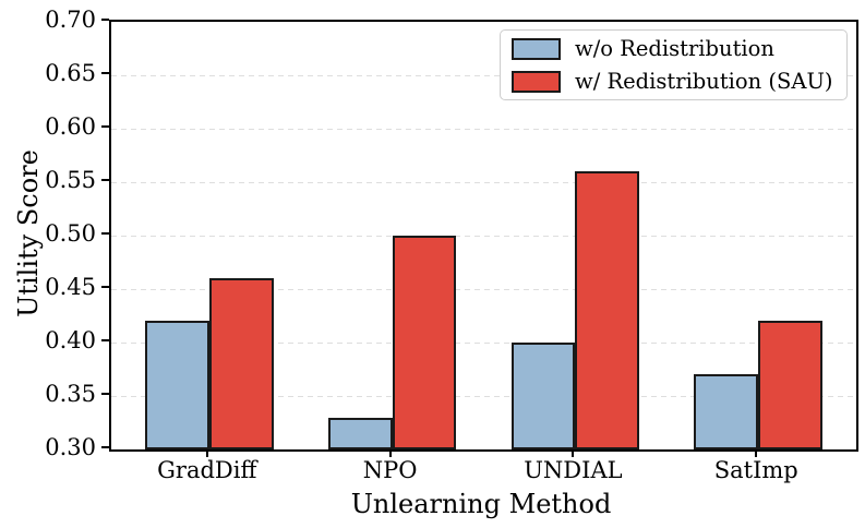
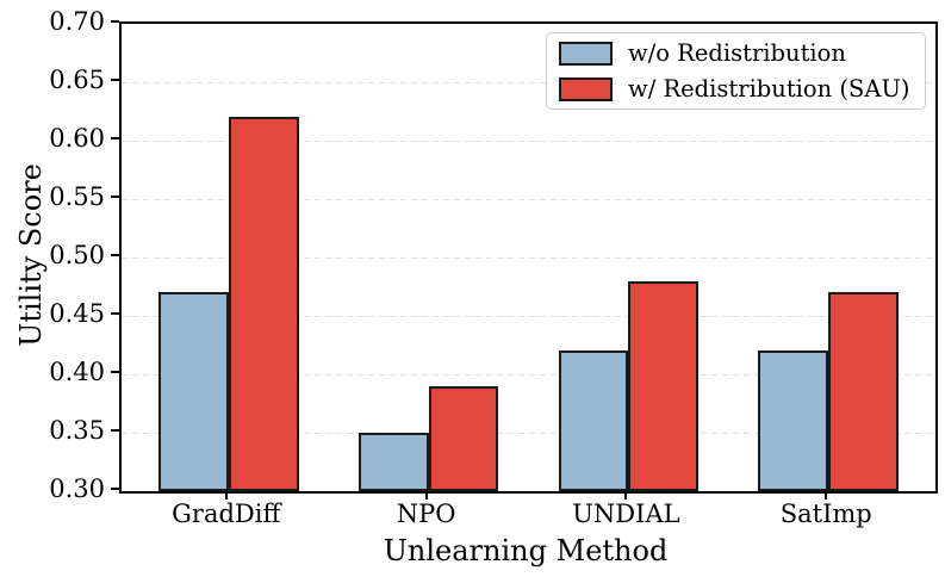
w/o Redistribution/GradDiff: 0.42 -> 0.47
w/ Redistribution (SAU)/GradDiff: 0.46 -> 0.62
w/o Redistribution/NPO: 0.33 -> 0.35
w/ Redistribution (SAU)/NPO: 0.50 -> 0.39
w/o Redistribution/UNDIAL: 0.40 -> 0.42
w/ Redistribution (SAU)/UNDIAL: 0.56 -> 0.48
w/o Redistribution/SatImp: 0.37 -> 0.42
w/ Redistribution (SAU)/SatImp: 0.42 -> 0.47
